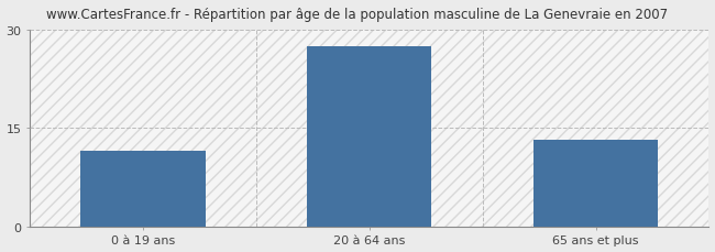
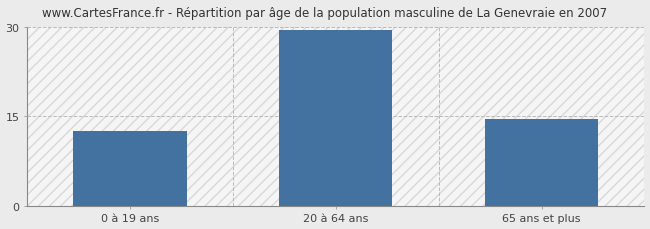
0 à 19 ans: 11.6 -> 12.5
20 à 64 ans: 27.4 -> 29.5
65 ans et plus: 13.2 -> 14.5
